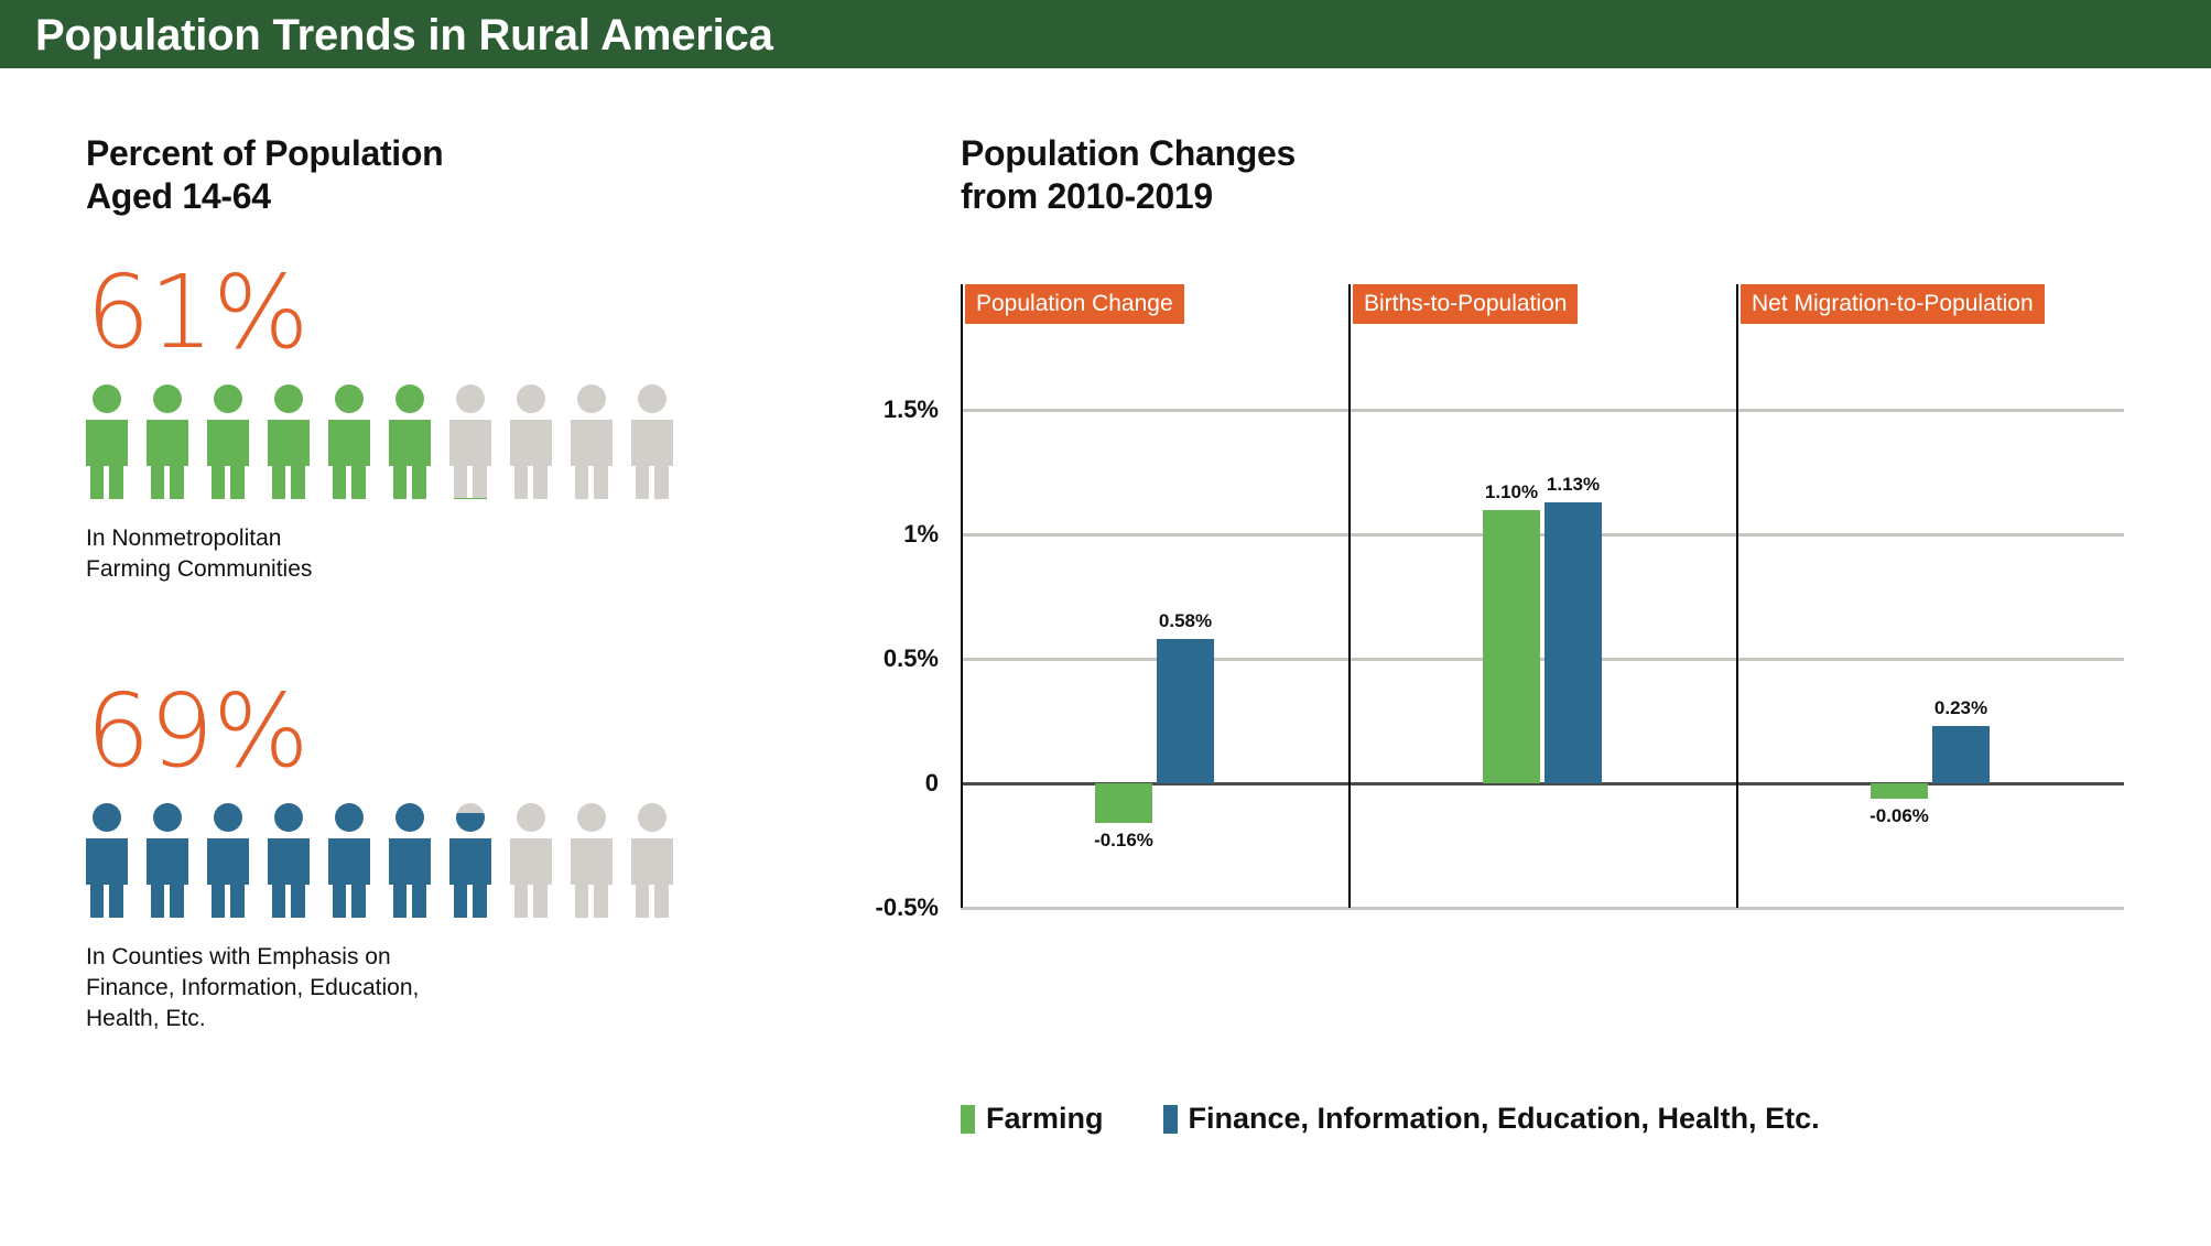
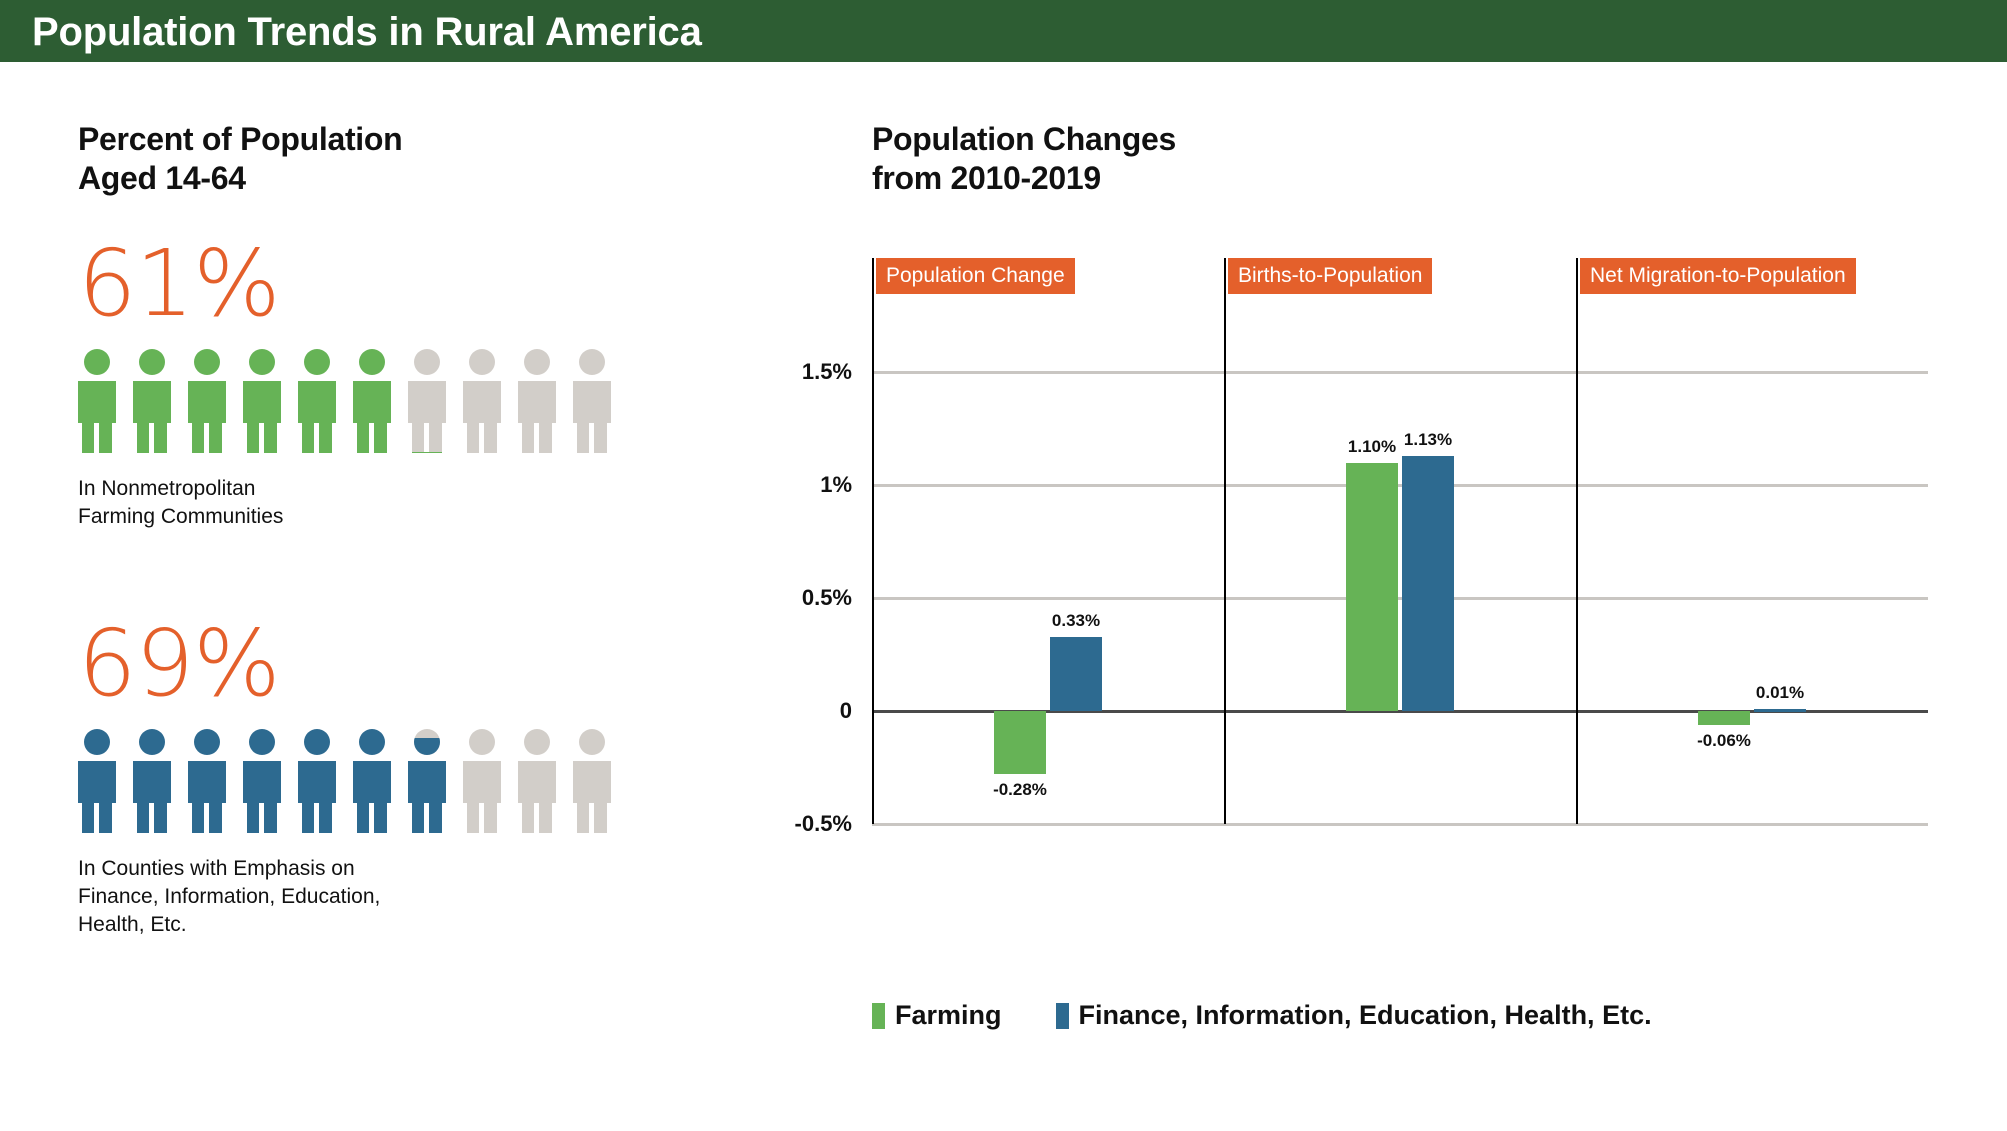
Farming/Population Change: -0.16% -> -0.28%
Finance, Information, Education, Health, Etc./Population Change: 0.58% -> 0.33%
Finance, Information, Education, Health, Etc./Net Migration-to-Population: 0.23% -> 0.01%
